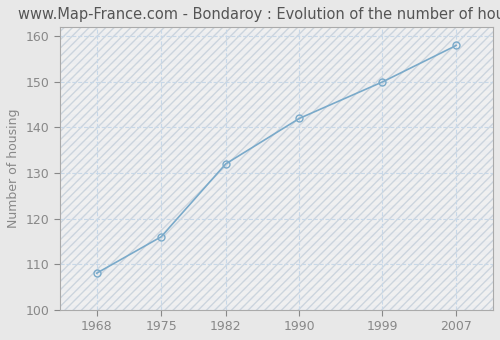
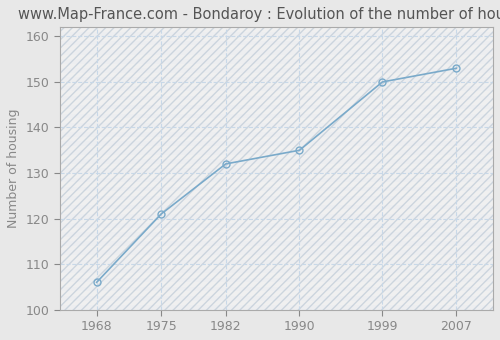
1968: 108 -> 106
1975: 116 -> 121
1990: 142 -> 135
2007: 158 -> 153
